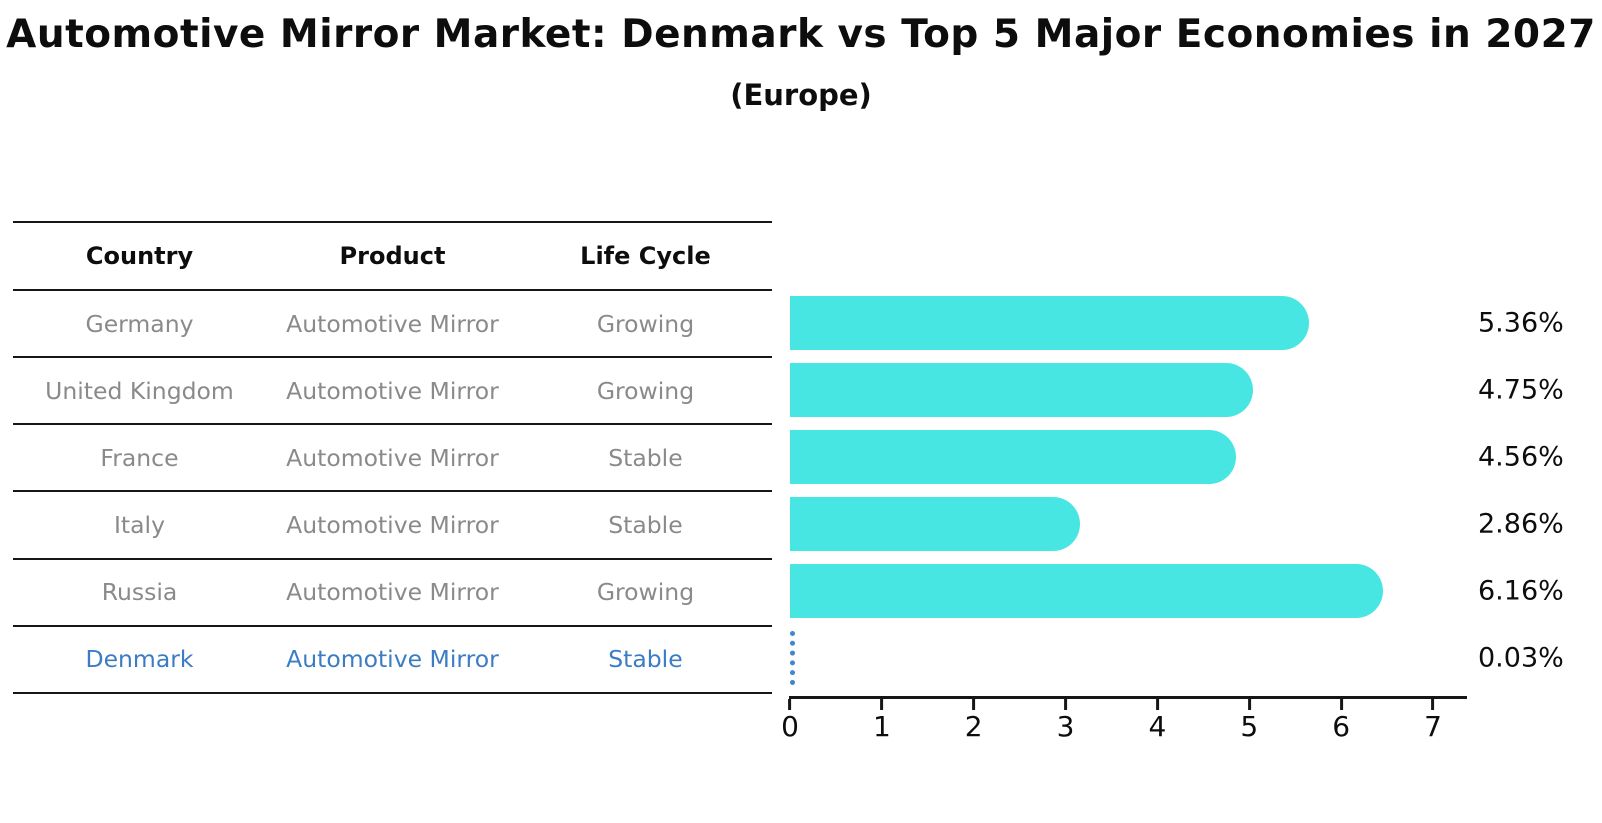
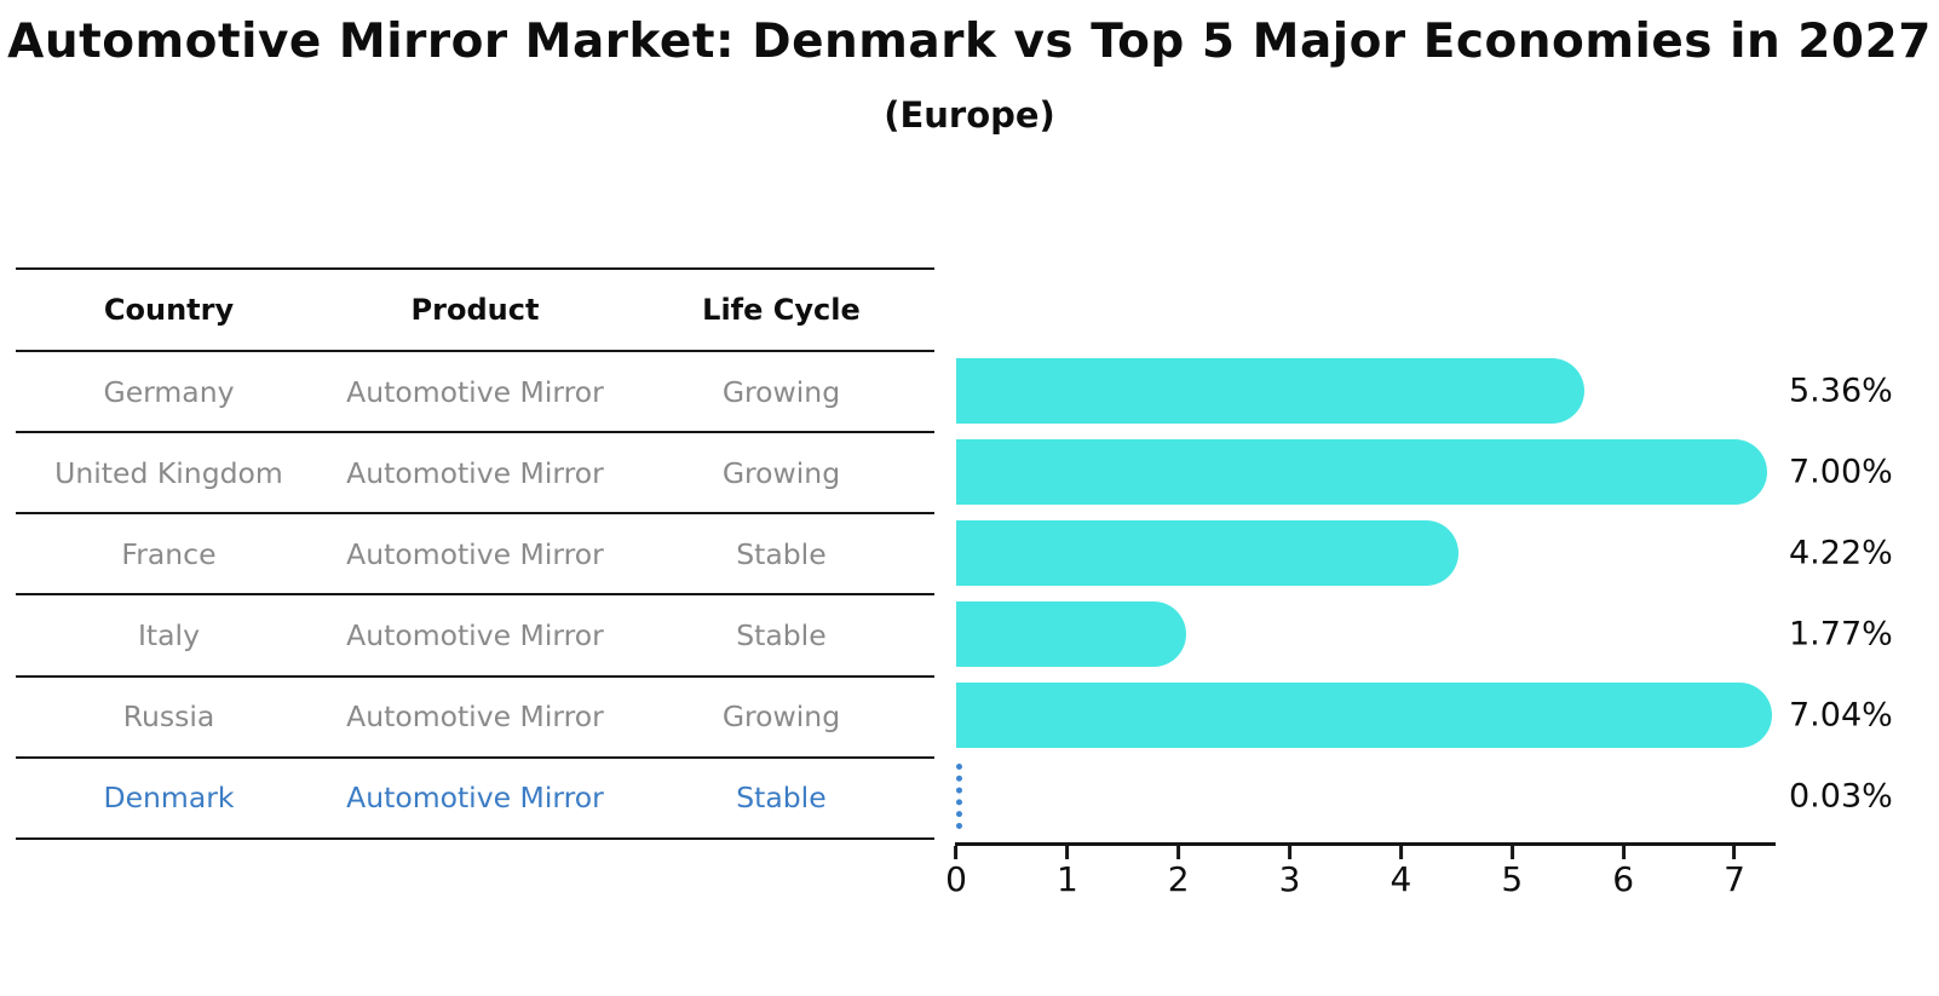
United Kingdom: 4.75% -> 7.00%
France: 4.56% -> 4.22%
Italy: 2.86% -> 1.77%
Russia: 6.16% -> 7.04%
